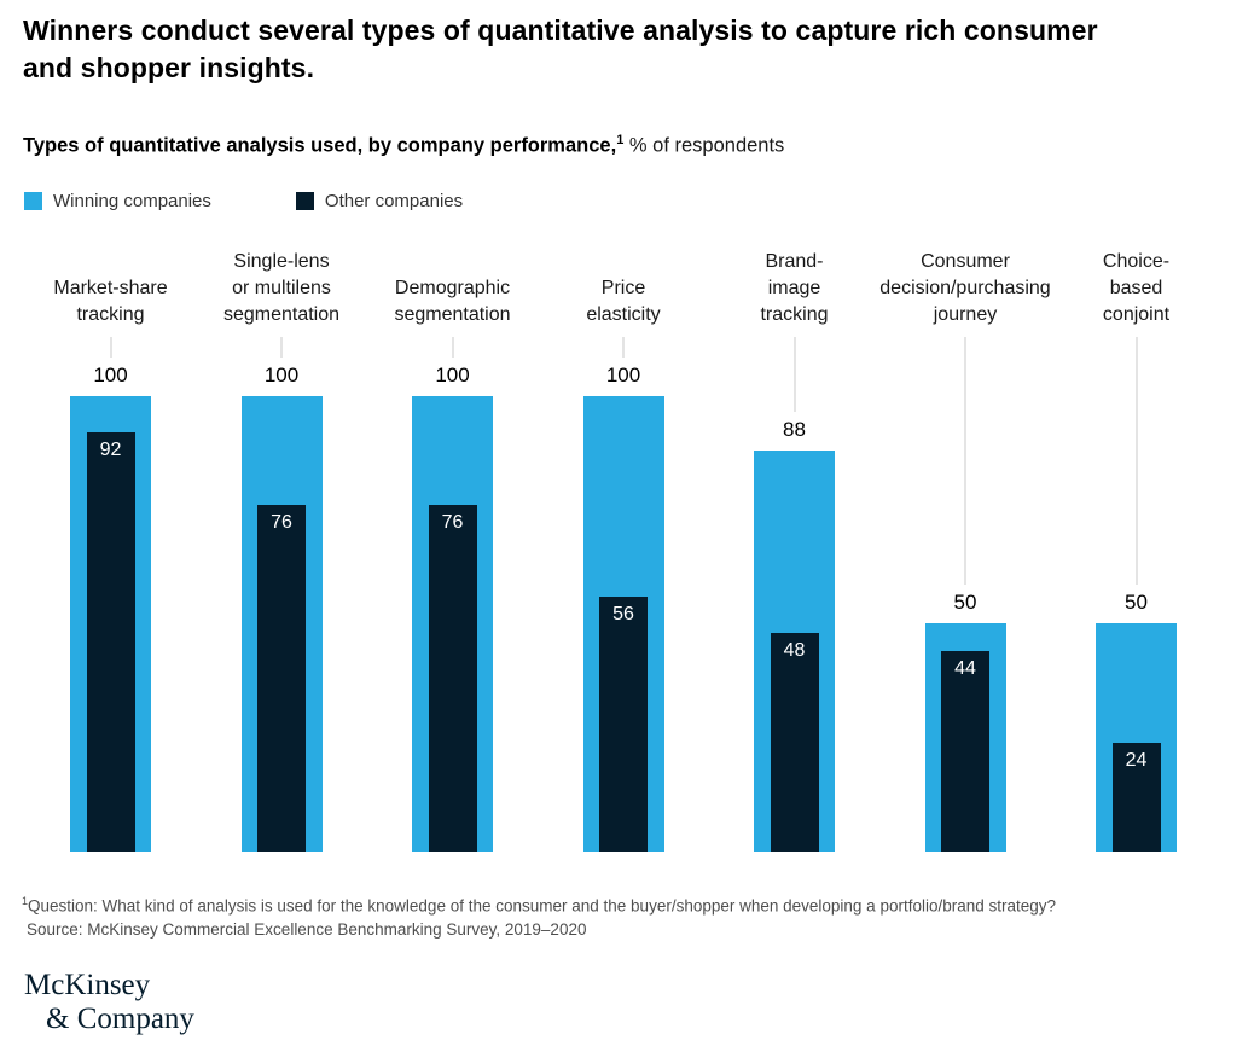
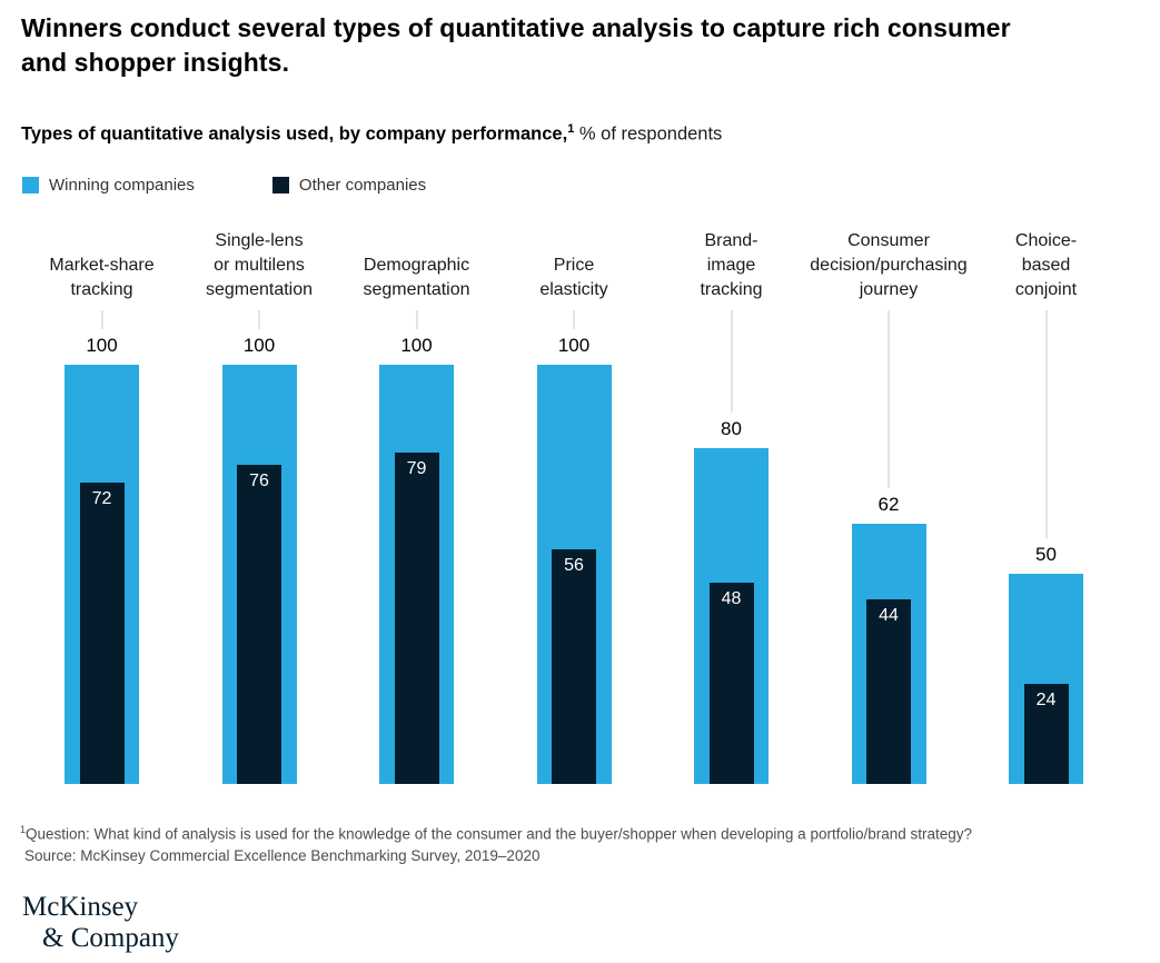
Other companies/Market-share tracking: 92 -> 72
Other companies/Demographic segmentation: 76 -> 79
Winning companies/Brand- image tracking: 88 -> 80
Winning companies/Consumer decision/purchasing journey: 50 -> 62
